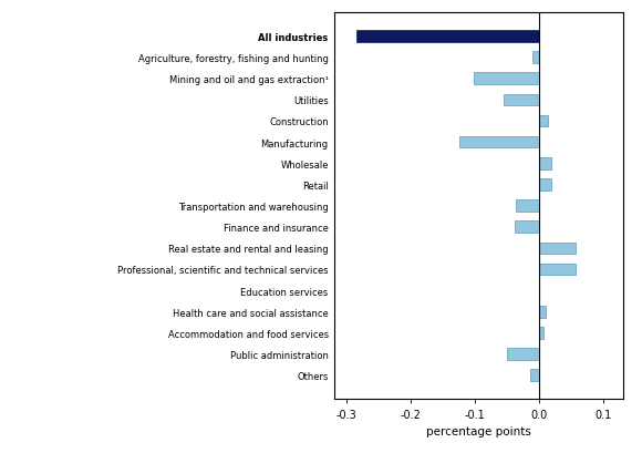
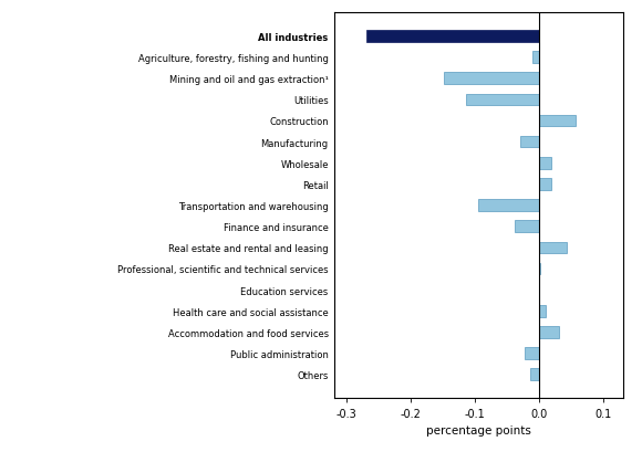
All industries: -0.284 -> -0.270
Mining and oil and gas extraction¹: -0.102 -> -0.148
Utilities: -0.056 -> -0.115
Construction: 0.014 -> 0.057
Manufacturing: -0.124 -> -0.030
Transportation and warehousing: -0.036 -> -0.095
Real estate and rental and leasing: 0.056 -> 0.042
Professional, scientific and technical services: 0.056 -> 0.001
Accommodation and food services: 0.006 -> 0.030
Public administration: -0.050 -> -0.022
